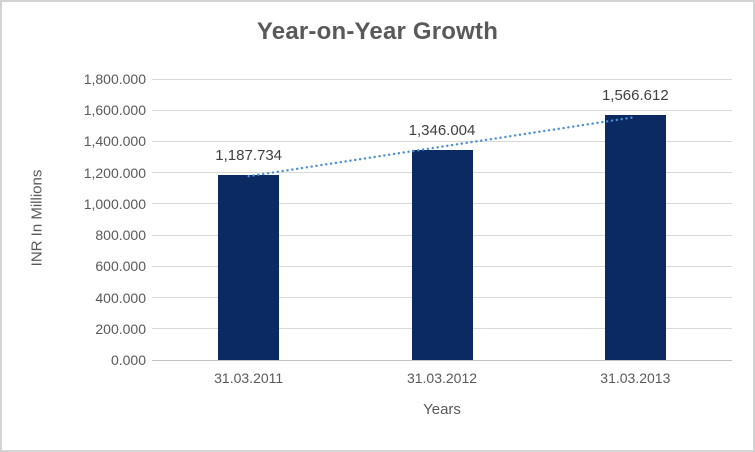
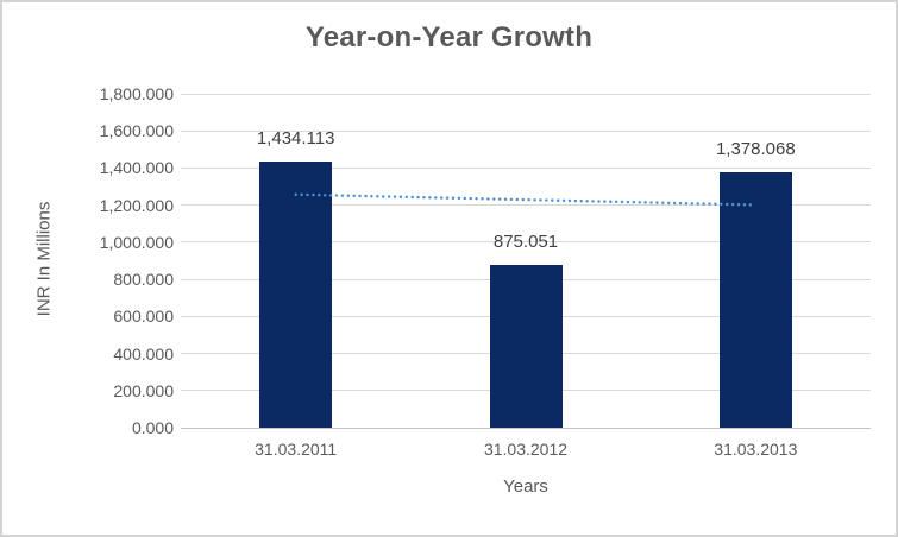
31.03.2011: 1,187.734 -> 1,434.113
31.03.2012: 1,346.004 -> 875.051
31.03.2013: 1,566.612 -> 1,378.068
